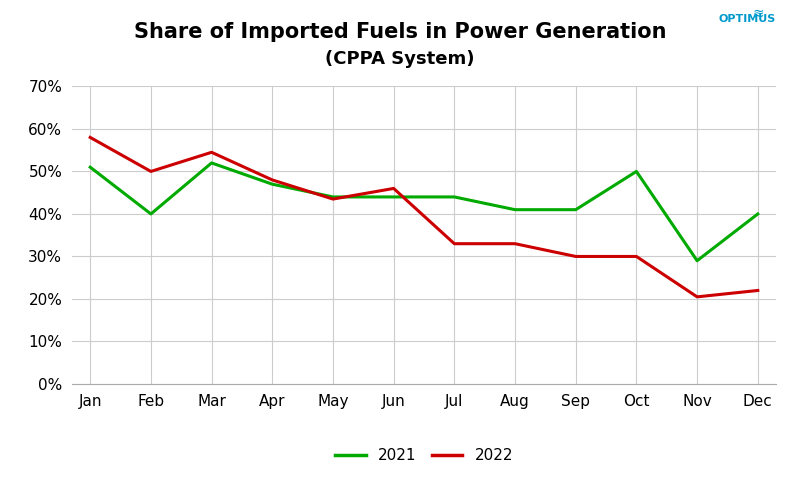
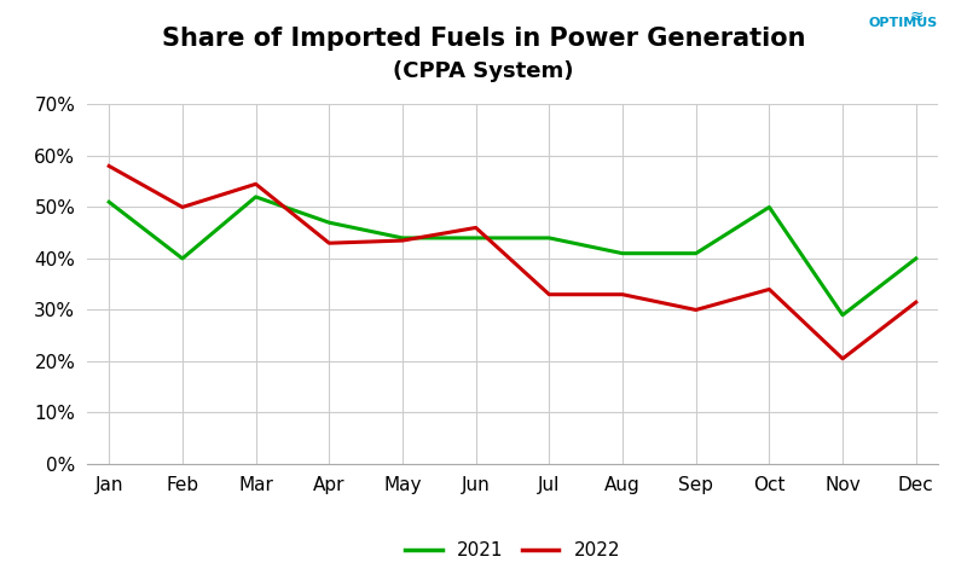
2022/Apr: 48.0% -> 43.0%
2022/Oct: 30.0% -> 34.0%
2022/Dec: 22.0% -> 31.5%
